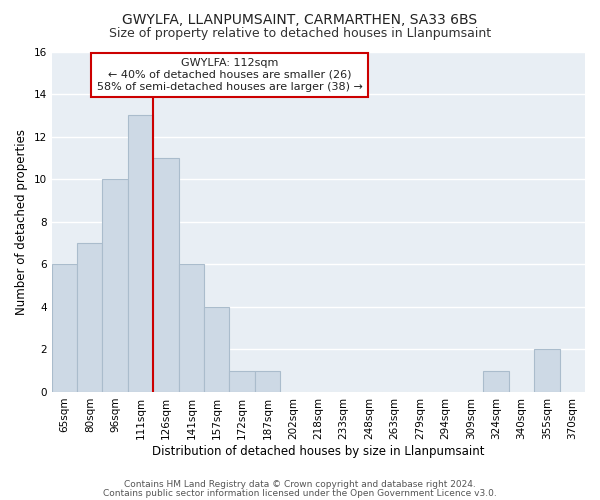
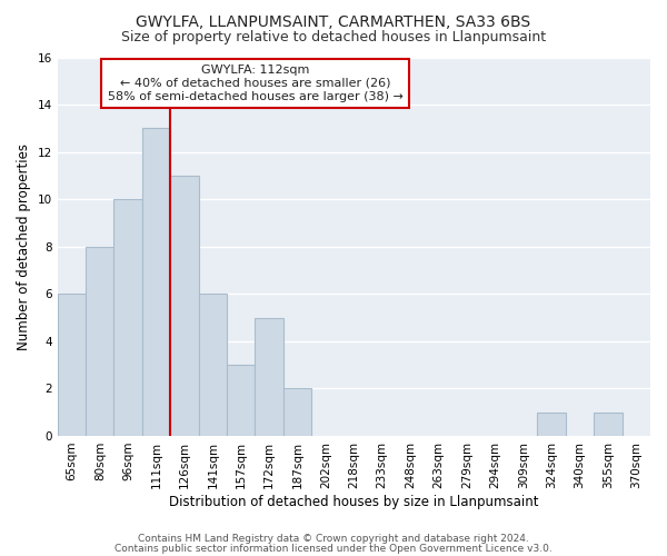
80sqm: 7 -> 8
157sqm: 4 -> 3
172sqm: 1 -> 5
187sqm: 1 -> 2
355sqm: 2 -> 1
